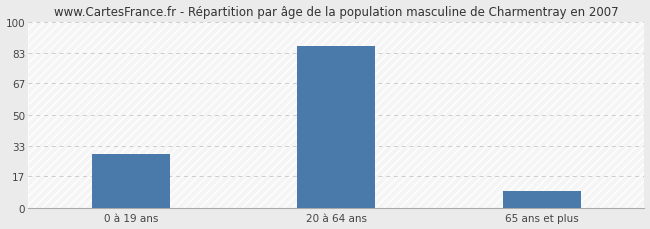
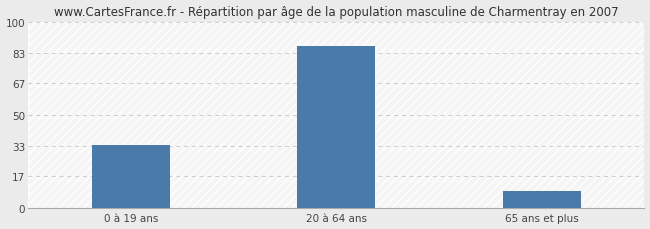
0 à 19 ans: 29 -> 34
